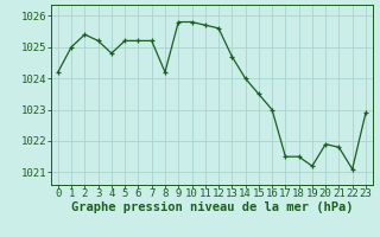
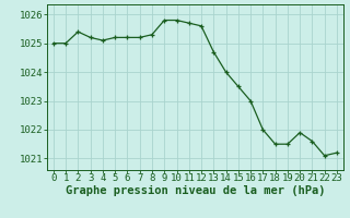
0: 1024.2 -> 1025.0
4: 1024.8 -> 1025.1
8: 1024.2 -> 1025.3
17: 1021.5 -> 1022.0
19: 1021.2 -> 1021.5
21: 1021.8 -> 1021.6
23: 1022.9 -> 1021.2
